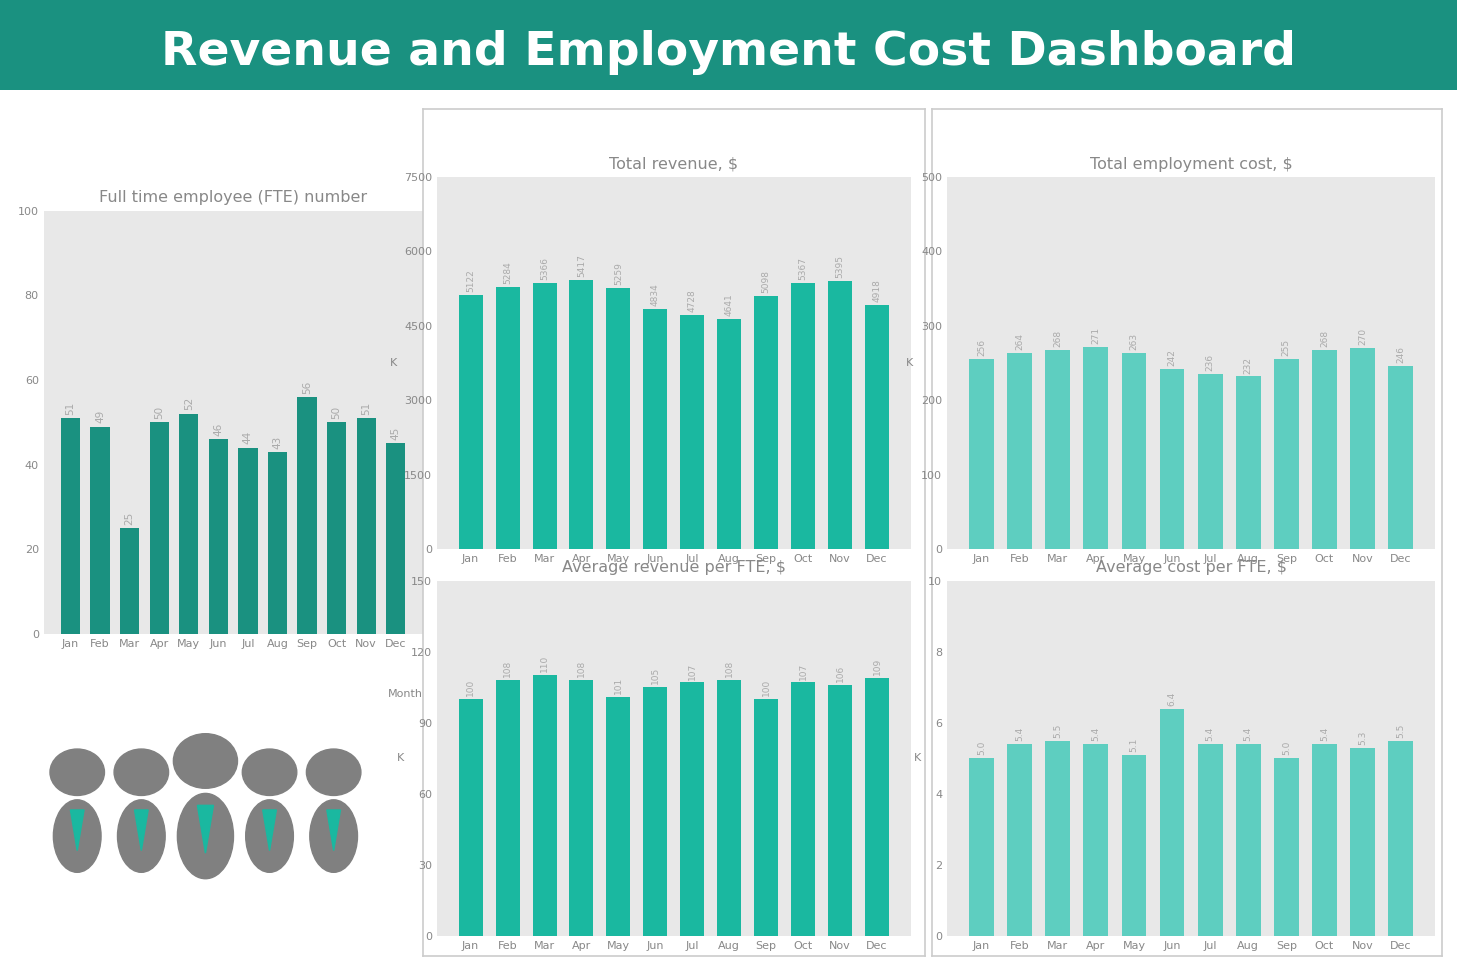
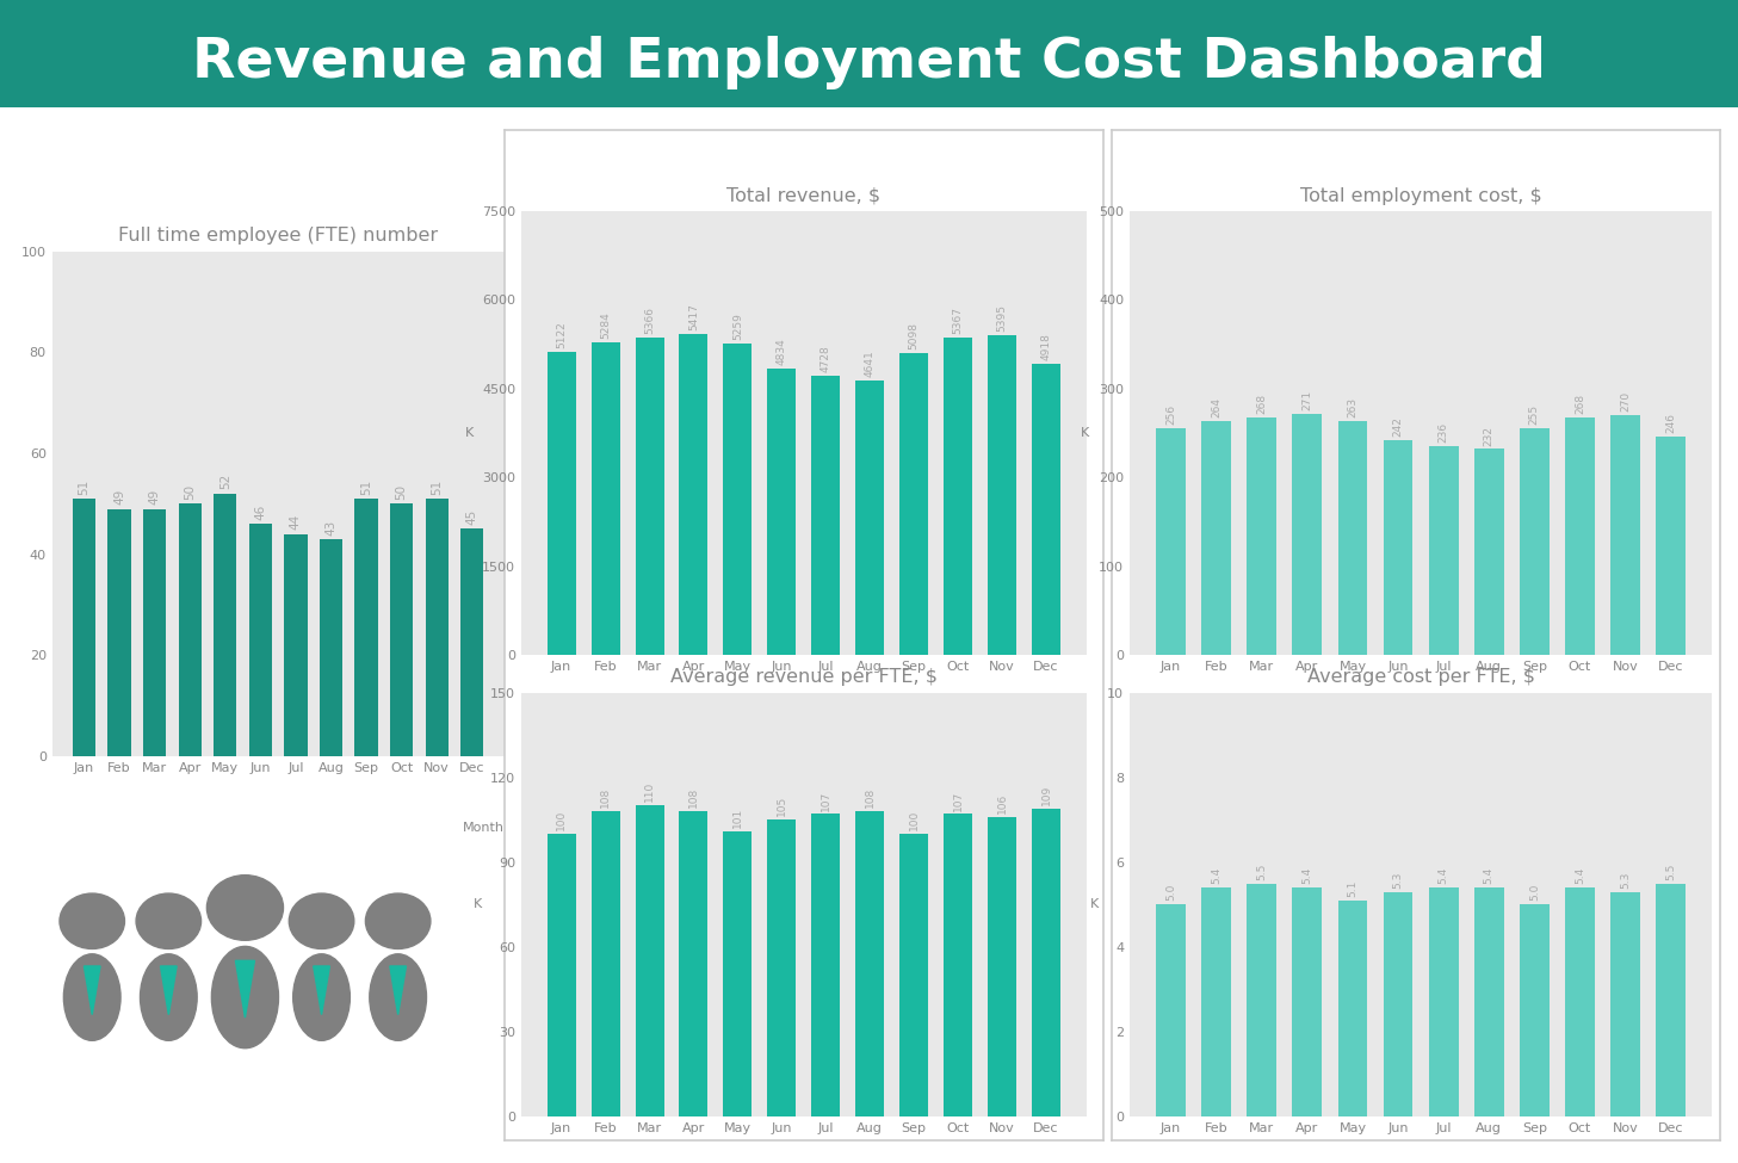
Full time employee (FTE) number/Mar: 25 -> 49
Full time employee (FTE) number/Sep: 56 -> 51
Average cost per FTE, $/Jun: 6.4 -> 5.3
